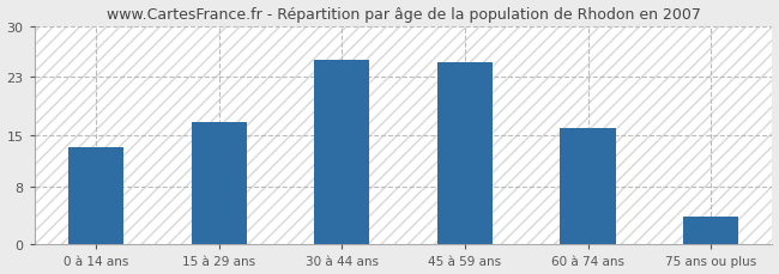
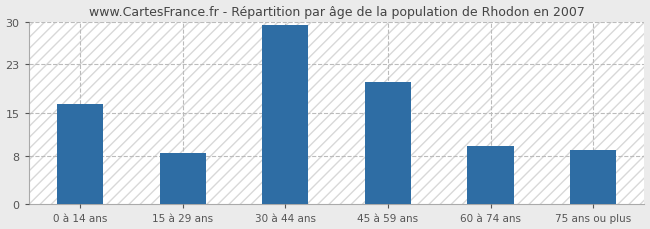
0 à 14 ans: 13.4 -> 16.5
15 à 29 ans: 16.8 -> 8.5
30 à 44 ans: 25.4 -> 29.5
45 à 59 ans: 25.0 -> 20.0
60 à 74 ans: 16.0 -> 9.5
75 ans ou plus: 3.8 -> 9.0
